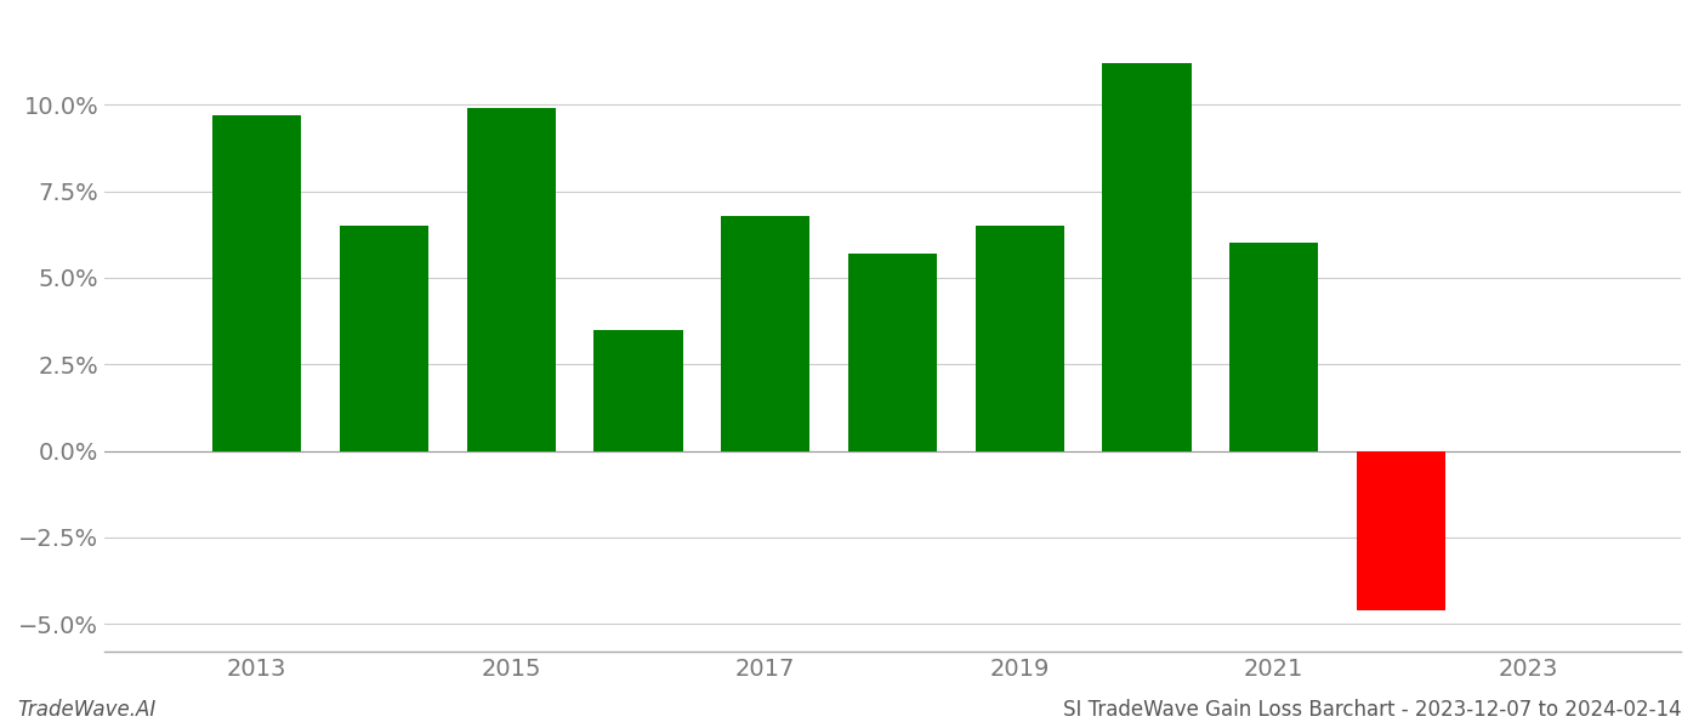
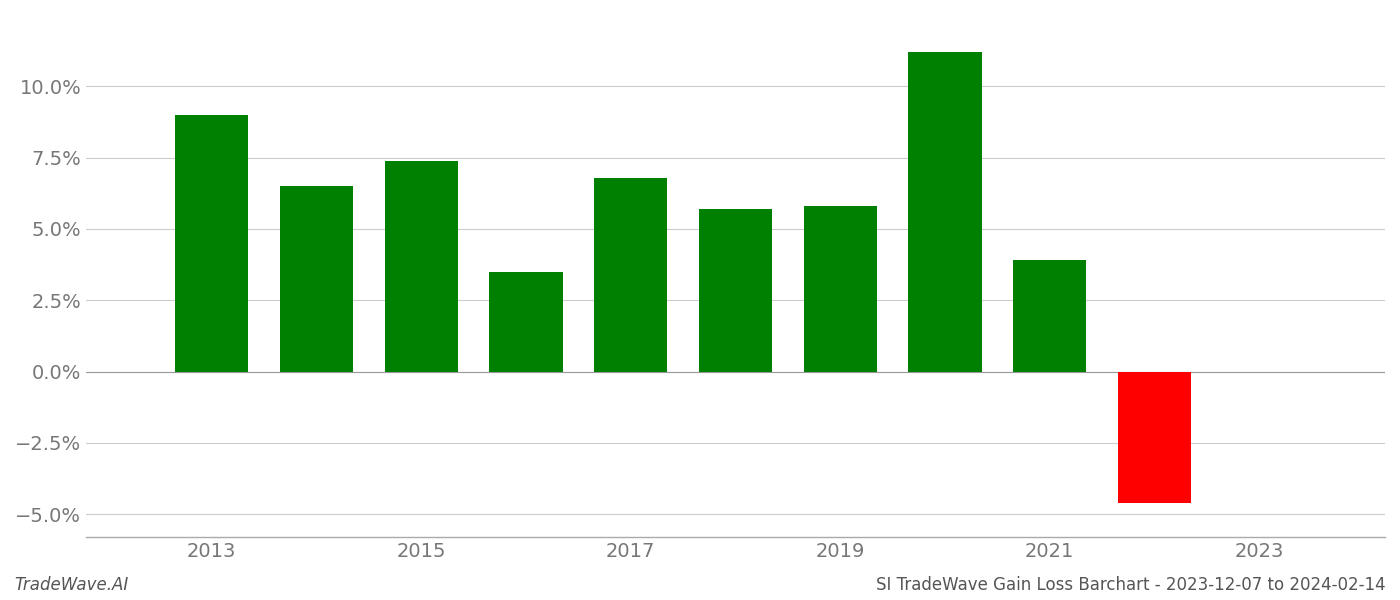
2013: 9.7% -> 9.0%
2015: 9.9% -> 7.4%
2019: 6.5% -> 5.8%
2021: 6.0% -> 3.9%
